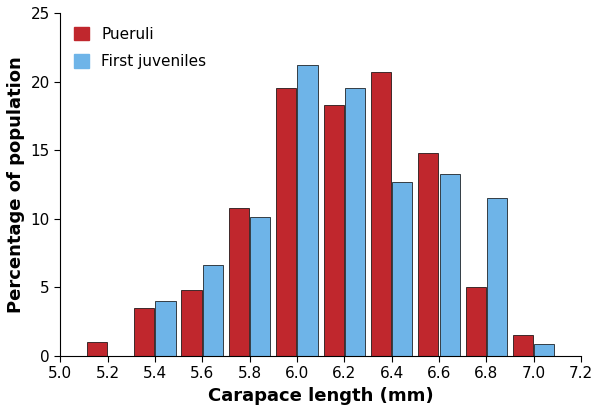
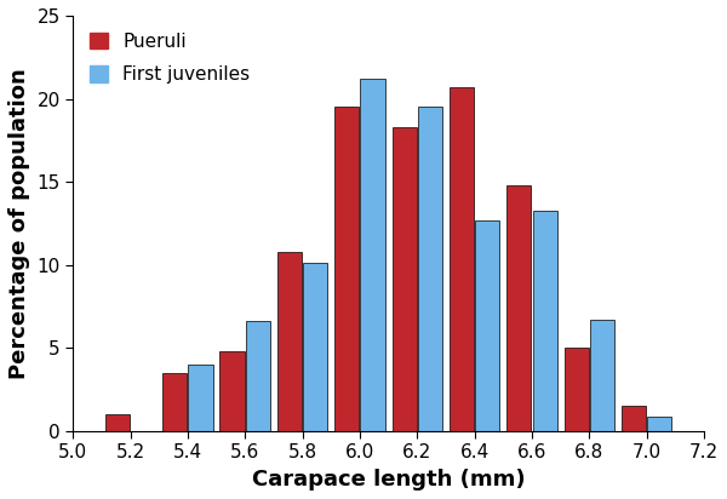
First juveniles/6.8: 11.5 -> 6.7
